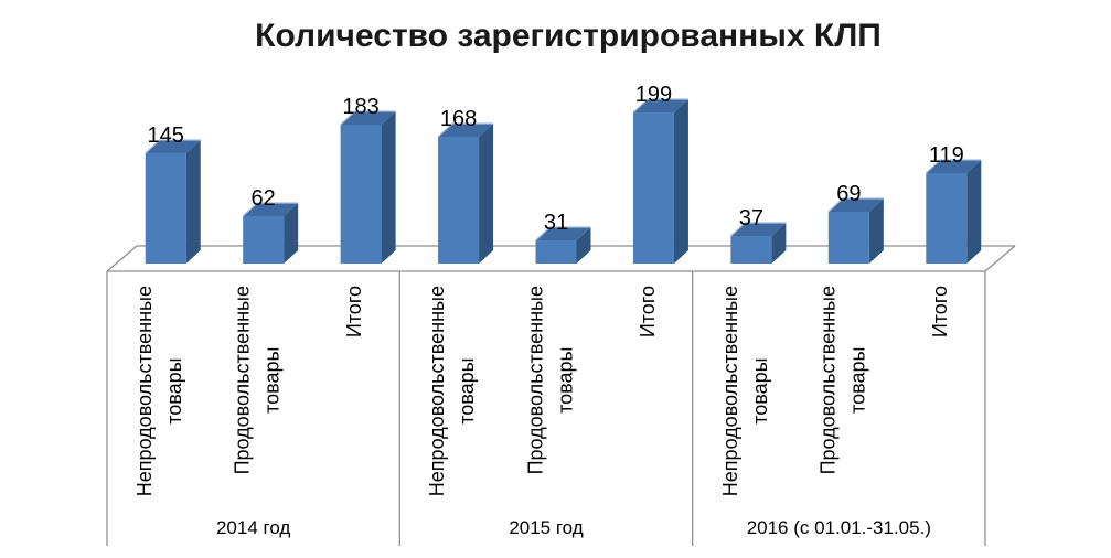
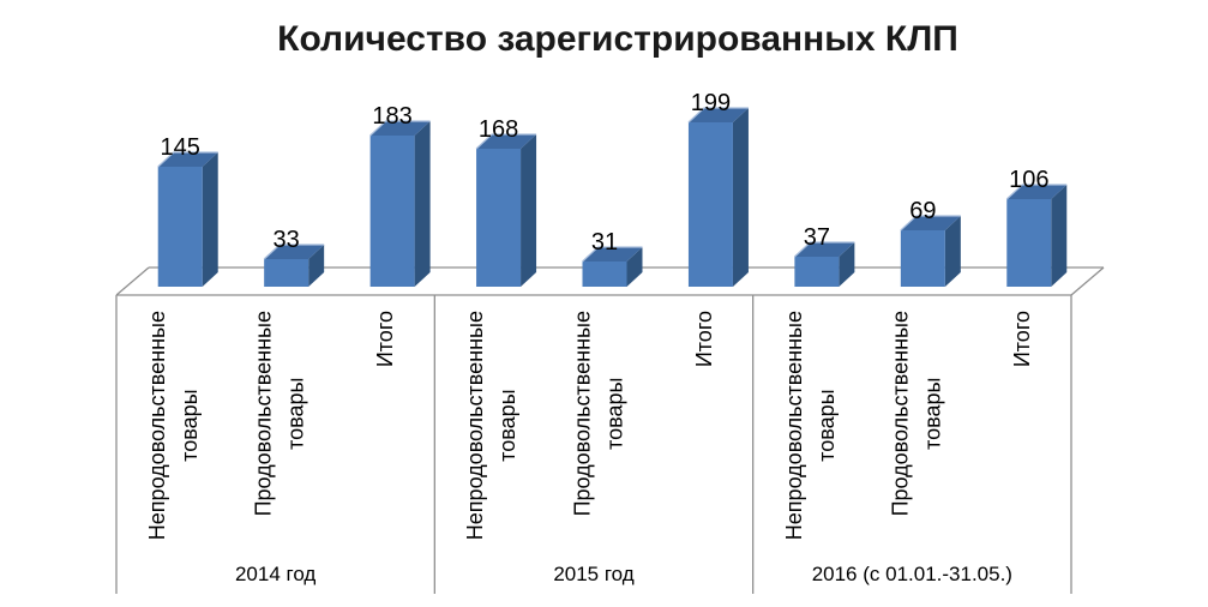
2014 год/Продовольственные товары: 62 -> 33
2016 (с 01.01.-31.05.)/Итого: 119 -> 106
